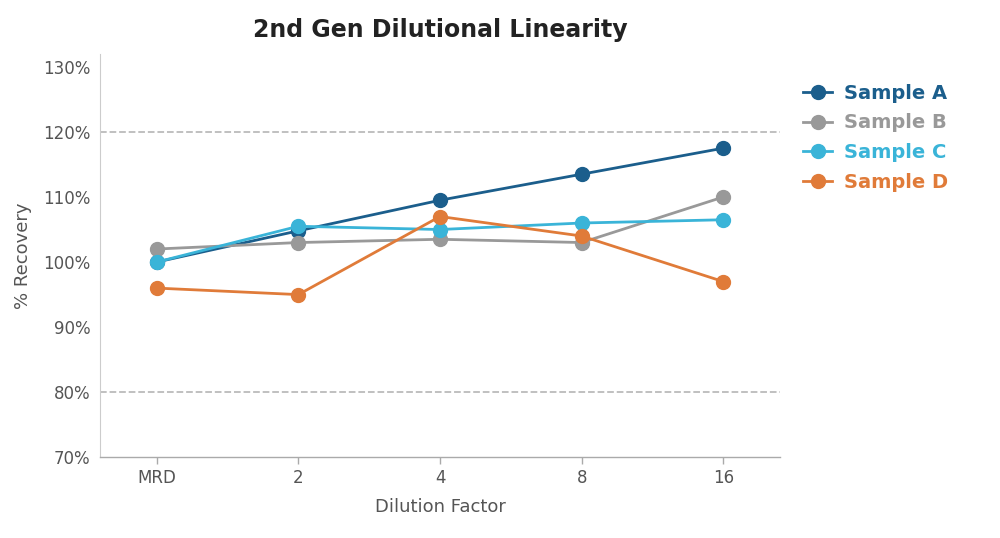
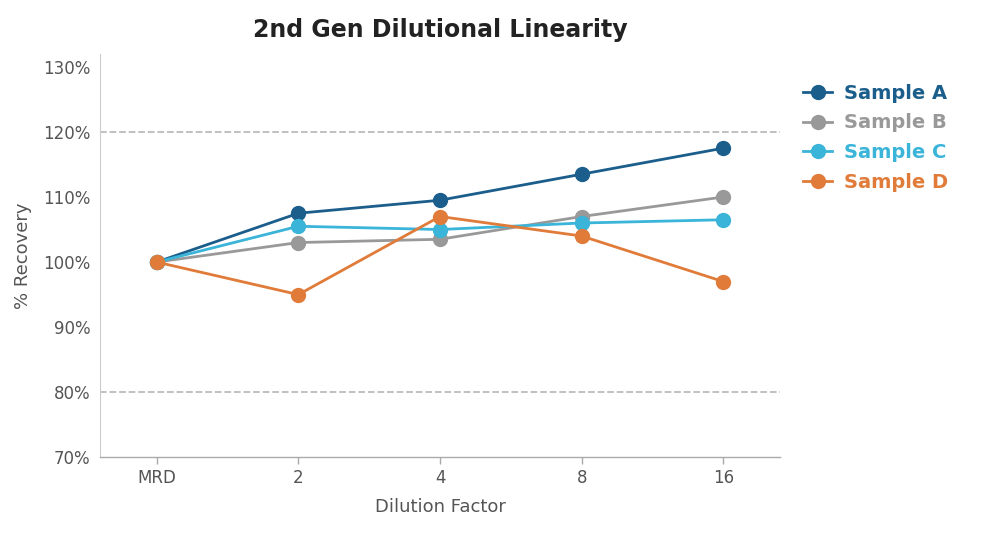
Sample B/MRD: 102.0% -> 100.0%
Sample D/MRD: 96% -> 100%
Sample A/2: 104.8% -> 107.5%
Sample B/8: 103.0% -> 107.0%
